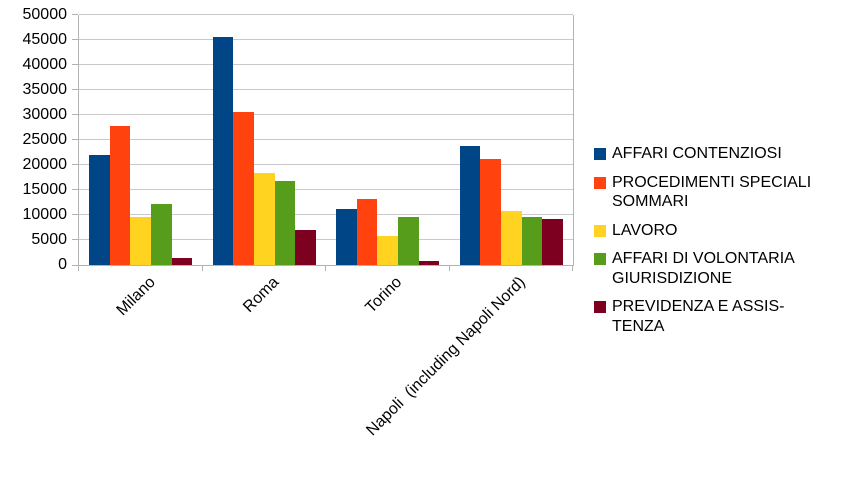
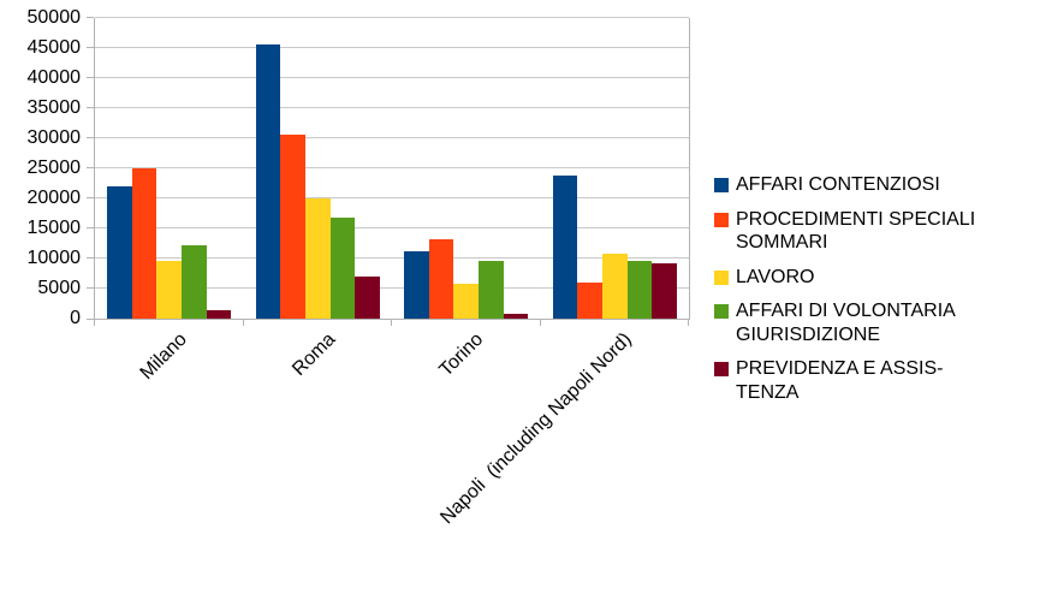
PROCEDIMENTI SPECIALI SOMMARI/Milano: 28000 -> 25000
LAVORO/Roma: 18000 -> 20000
PROCEDIMENTI SPECIALI SOMMARI/Napoli (including Napoli Nord): 21000 -> 6000
